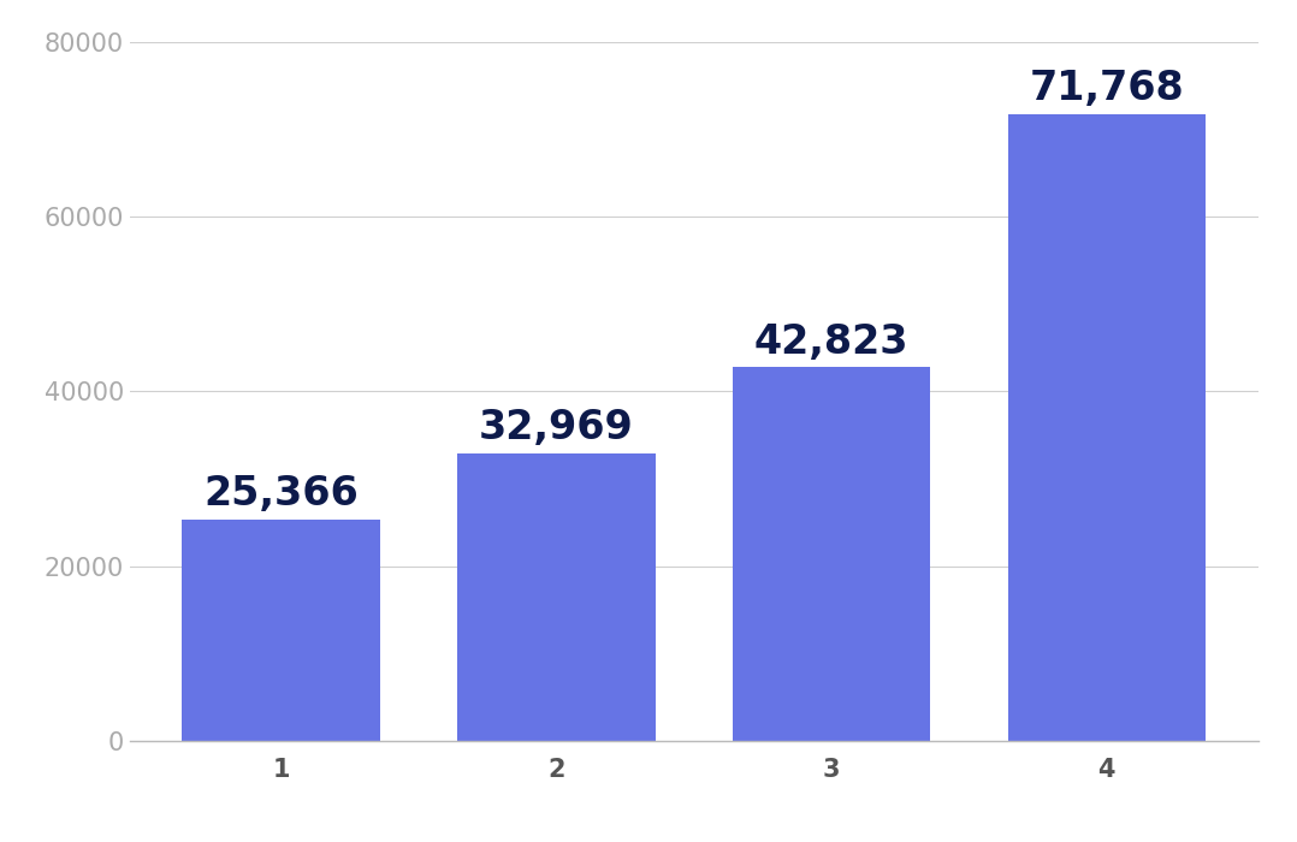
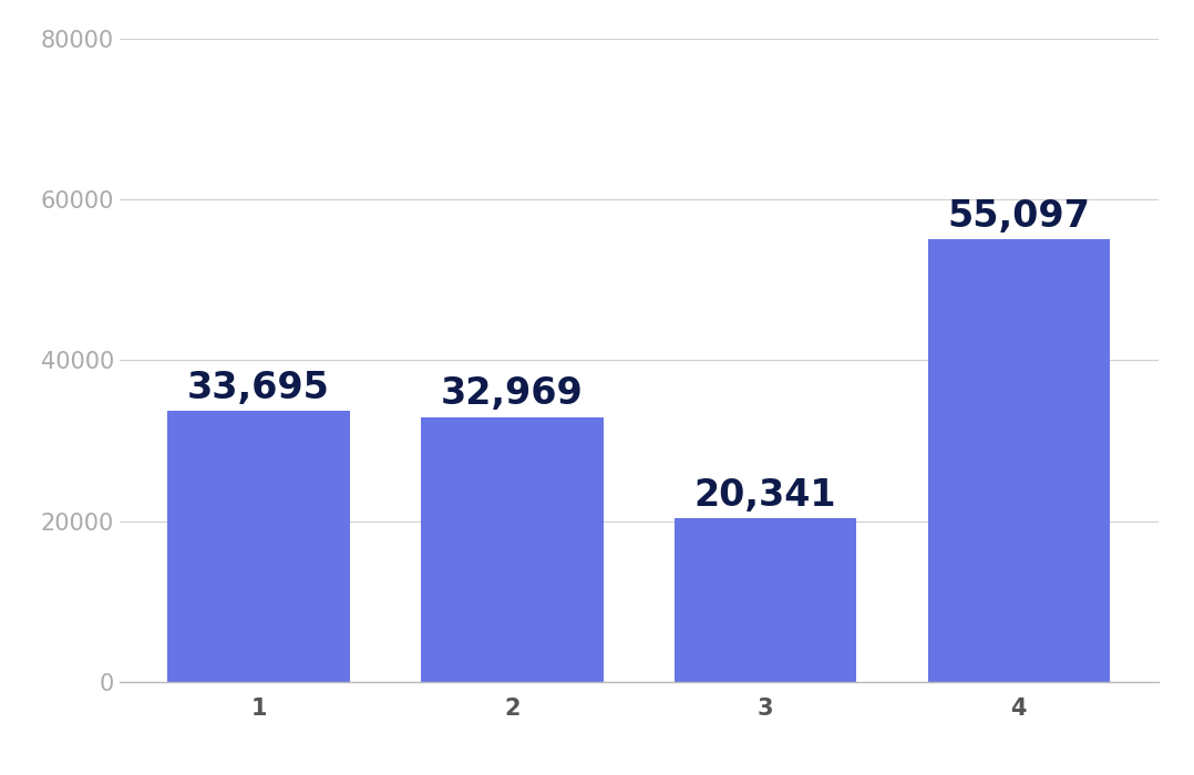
1: 25,366 -> 33,695
3: 42,823 -> 20,341
4: 71,768 -> 55,097
